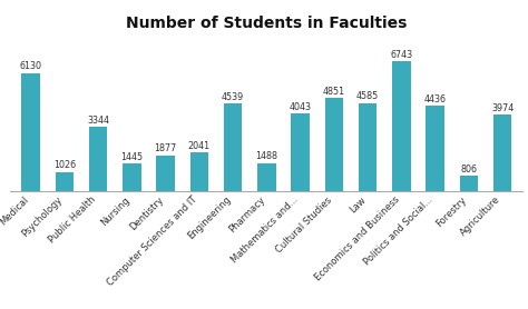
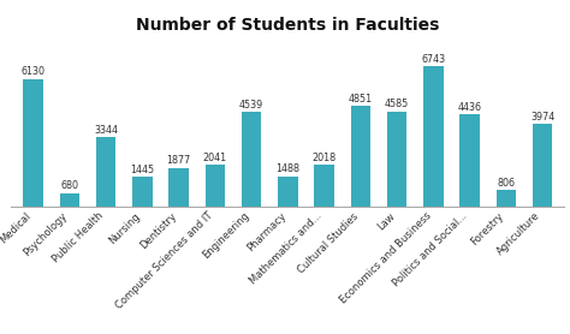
Psychology: 1026 -> 680
Mathematics and...: 4043 -> 2018
